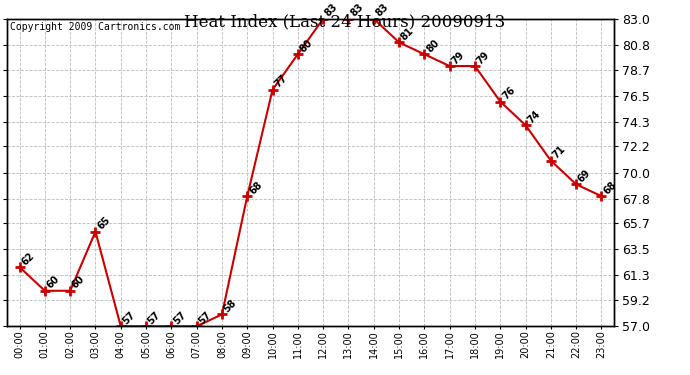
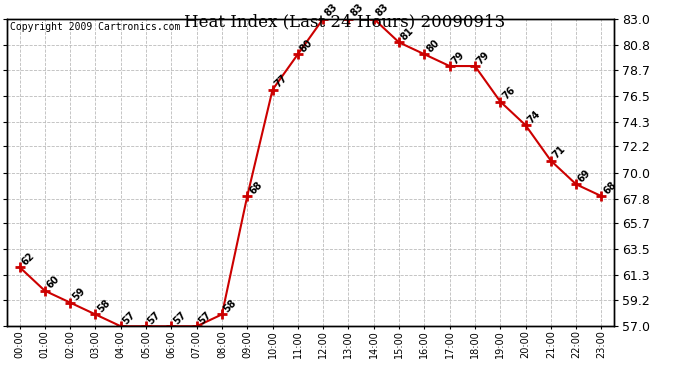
02:00: 60 -> 59
03:00: 65 -> 58
